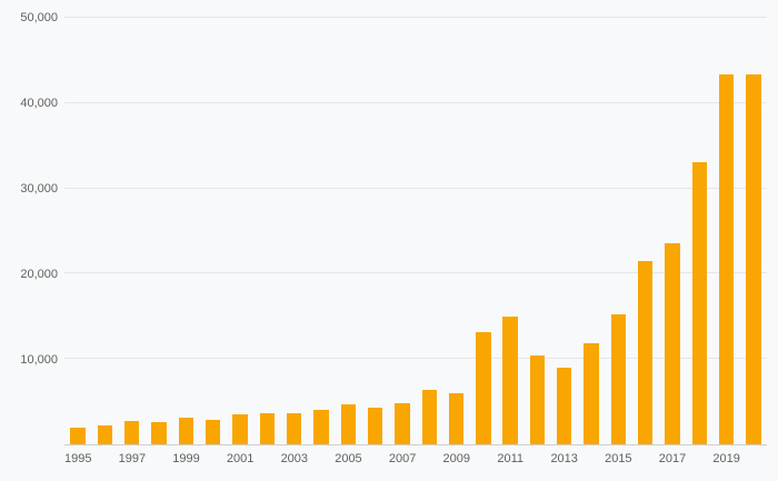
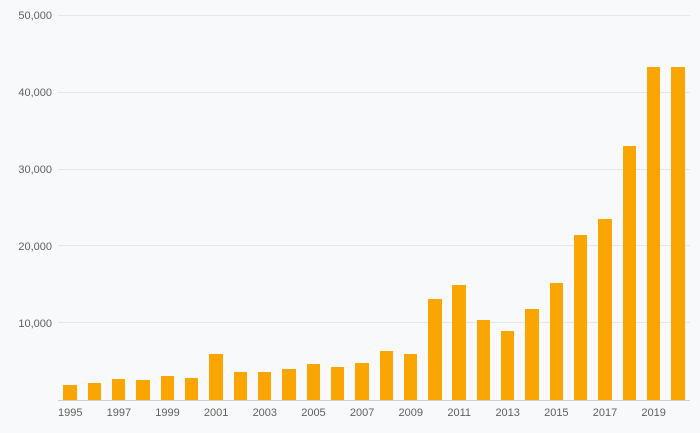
2001: 4000 -> 6000
